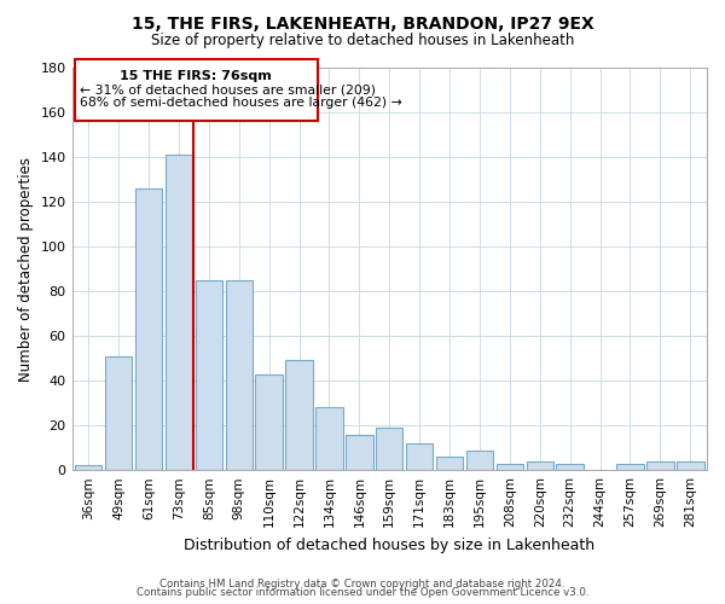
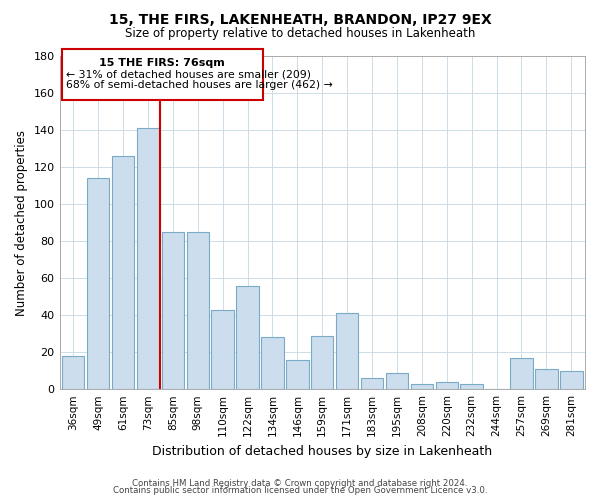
36sqm: 2 -> 18
49sqm: 51 -> 114
122sqm: 49 -> 56
159sqm: 19 -> 29
171sqm: 12 -> 41
257sqm: 3 -> 17
269sqm: 4 -> 11
281sqm: 4 -> 10
